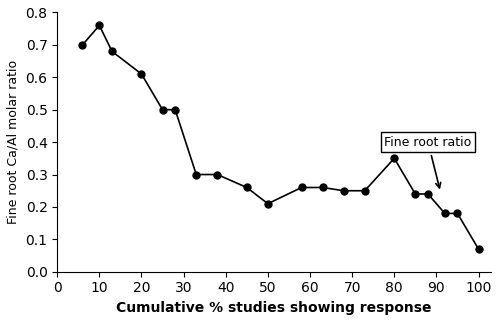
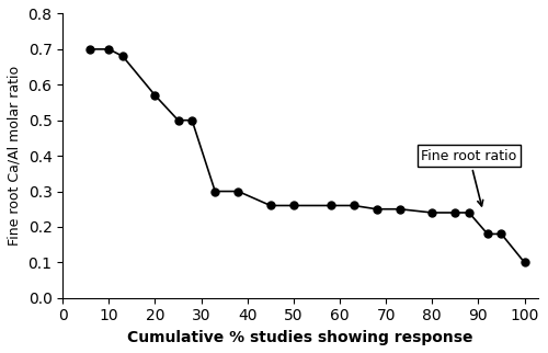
10: 0.76 -> 0.70
20: 0.61 -> 0.57
50: 0.21 -> 0.26
80: 0.35 -> 0.24
100: 0.07 -> 0.10
